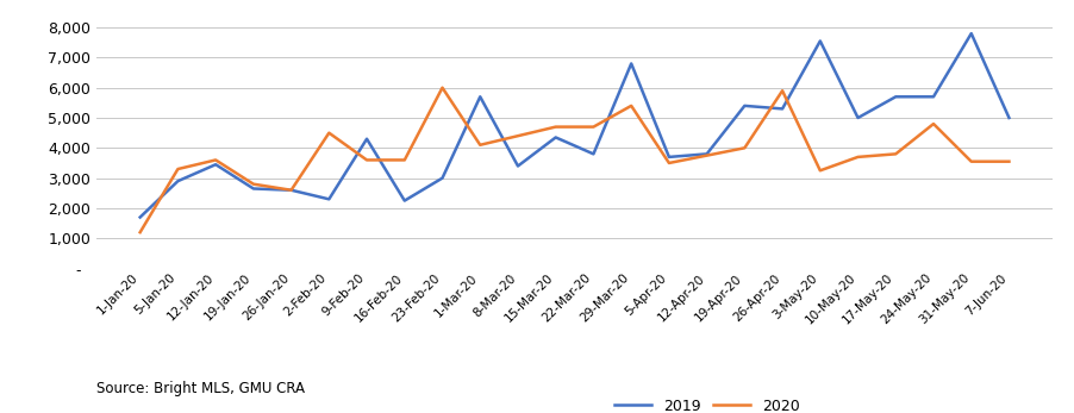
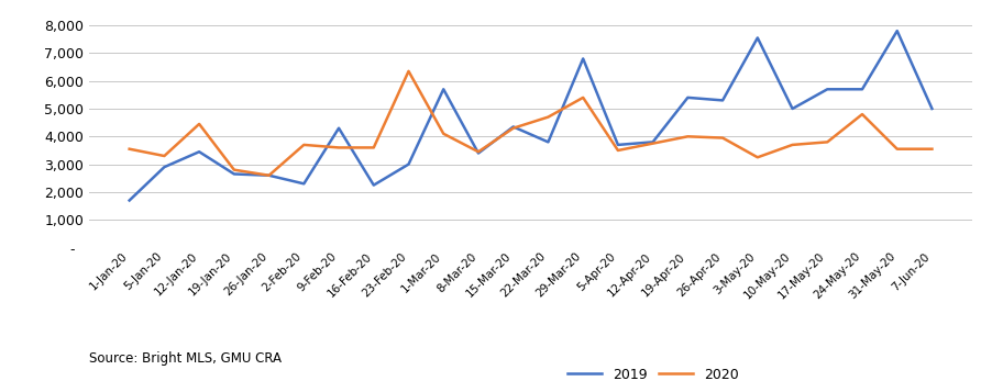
2020/1-Jan-20: 1,200 -> 3,550
2020/12-Jan-20: 3,600 -> 4,450
2020/2-Feb-20: 4,500 -> 3,700
2020/23-Feb-20: 6,000 -> 6,350
2020/8-Mar-20: 4,400 -> 3,450
2020/15-Mar-20: 4,700 -> 4,300
2020/26-Apr-20: 5,900 -> 3,950
